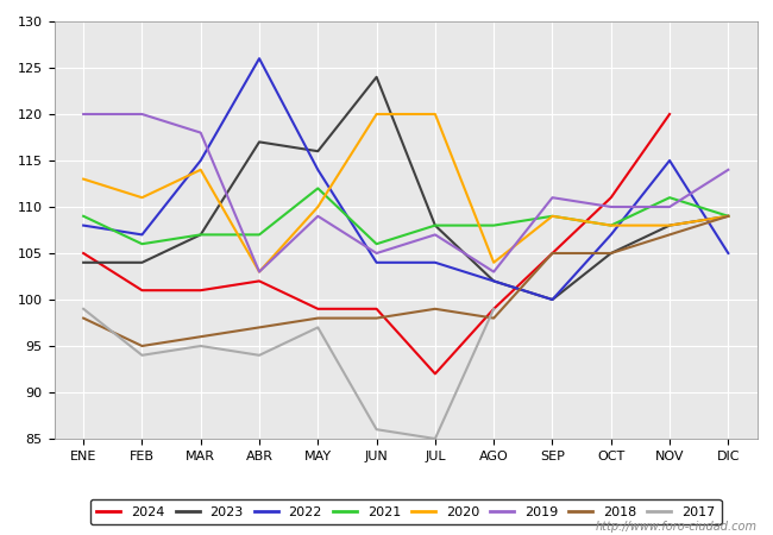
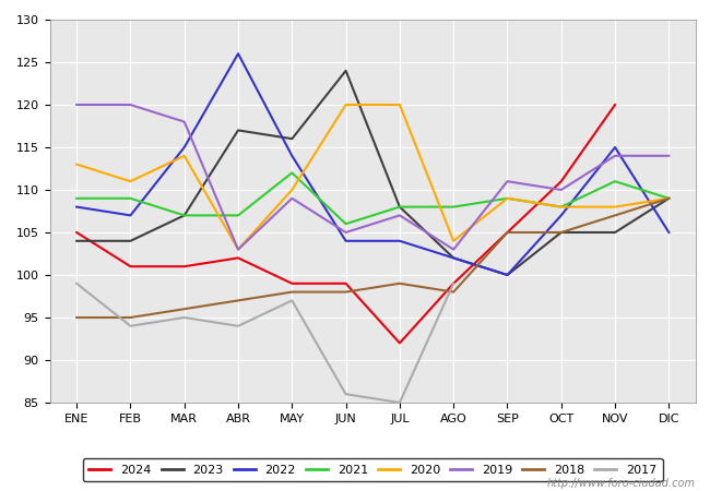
2018/ENE: 98 -> 95
2021/FEB: 106 -> 109
2023/NOV: 108 -> 105
2019/NOV: 110 -> 114
